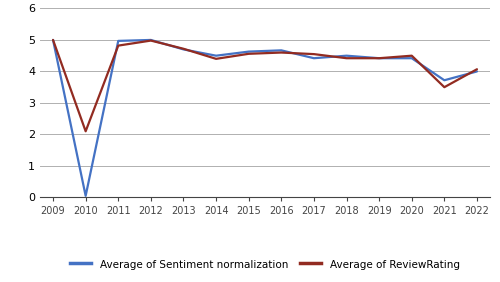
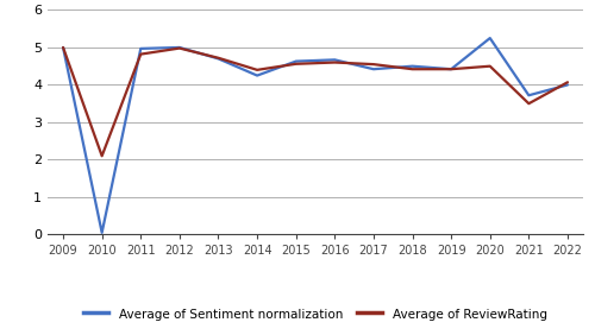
Average of Sentiment normalization/2014: 4.50 -> 4.25
Average of Sentiment normalization/2020: 4.42 -> 5.25
